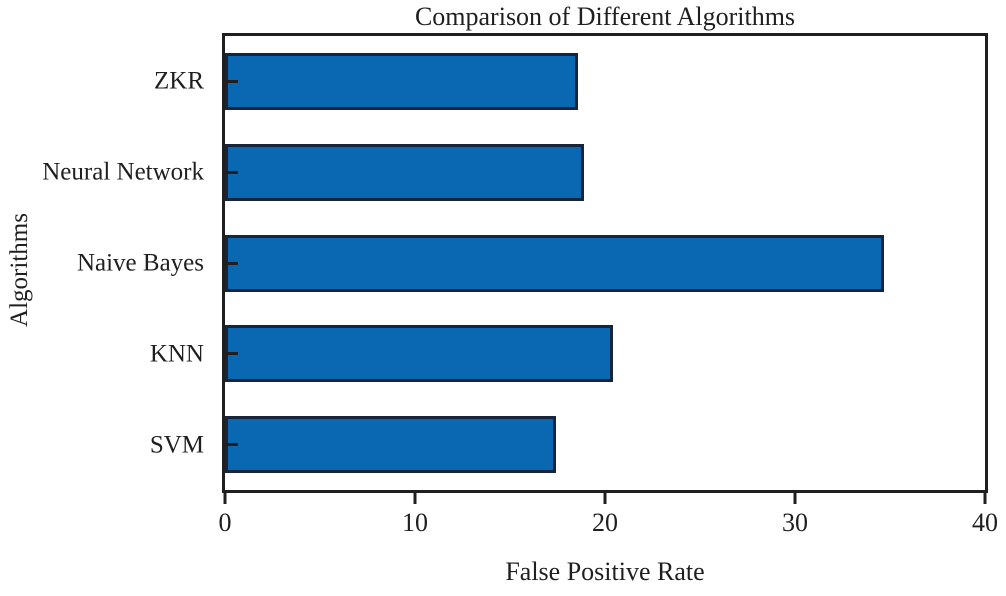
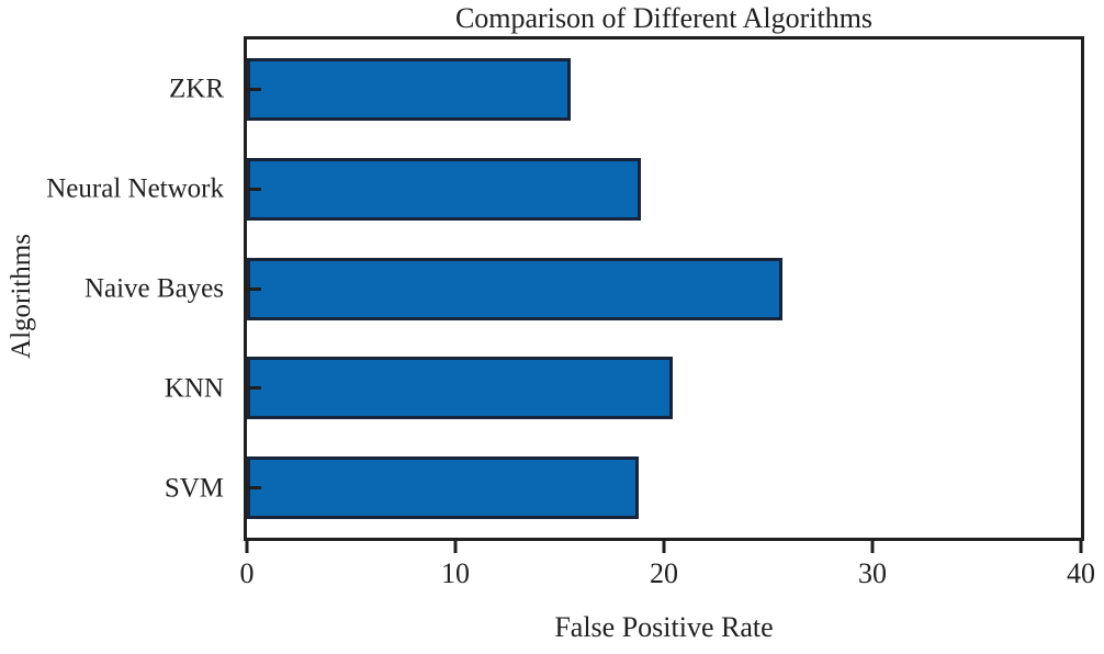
ZKR: 18.6 -> 15.5
Naive Bayes: 34.7 -> 25.7
SVM: 17.4 -> 18.8
